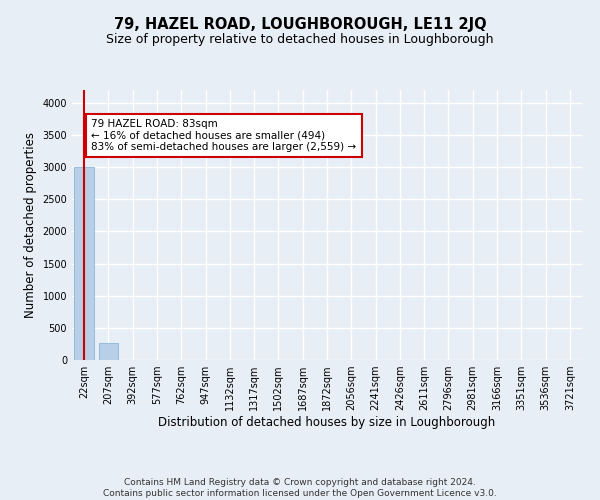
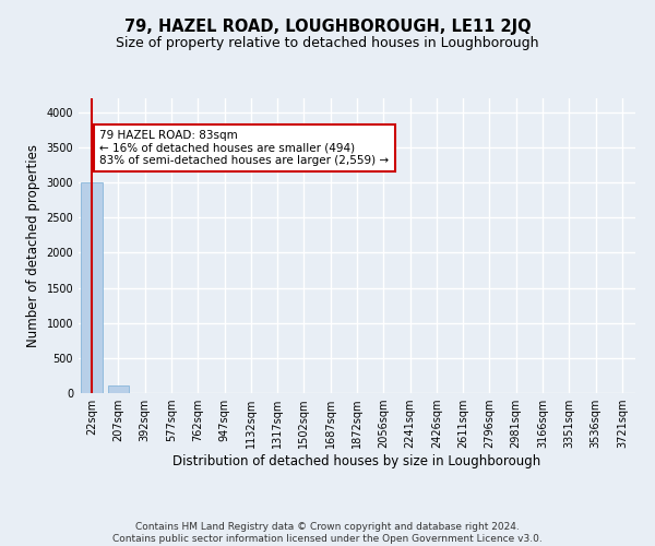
207sqm: 260 -> 110
